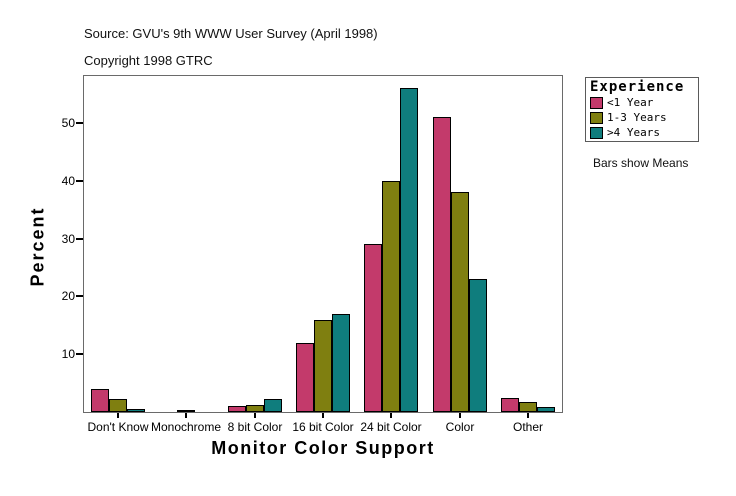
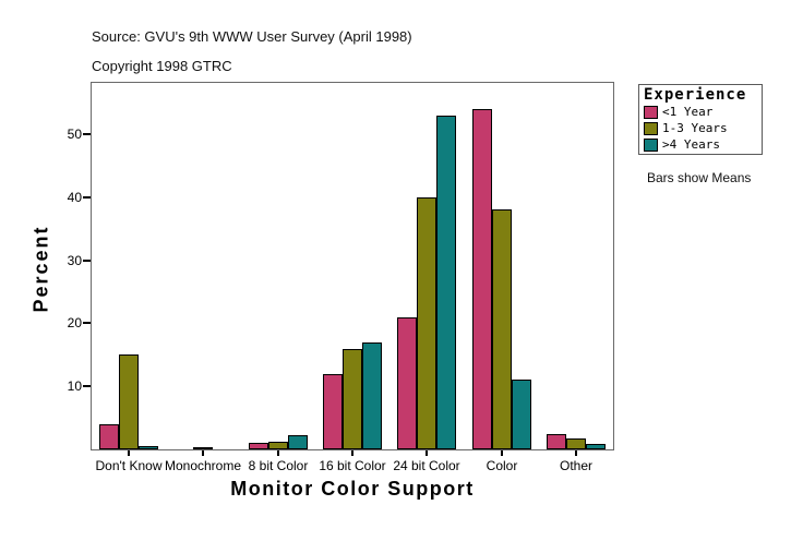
1-3 Years/Don't Know: 2 -> 15
<1 Year/24 bit Color: 29 -> 21
>4 Years/24 bit Color: 56 -> 53
<1 Year/Color: 51 -> 54
>4 Years/Color: 23 -> 11
